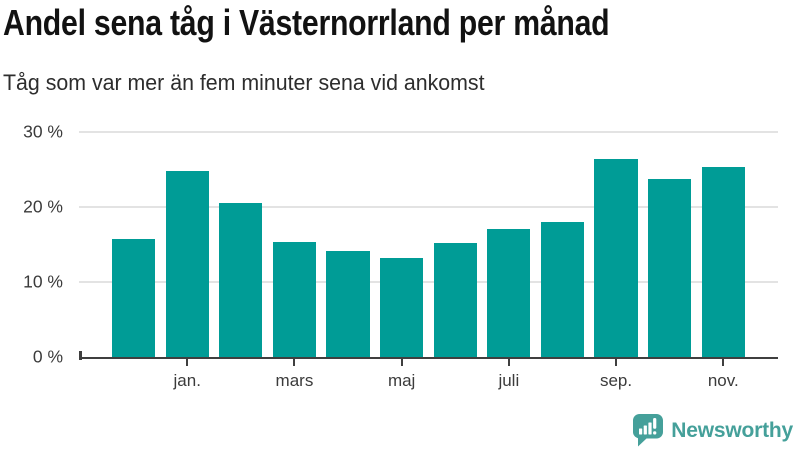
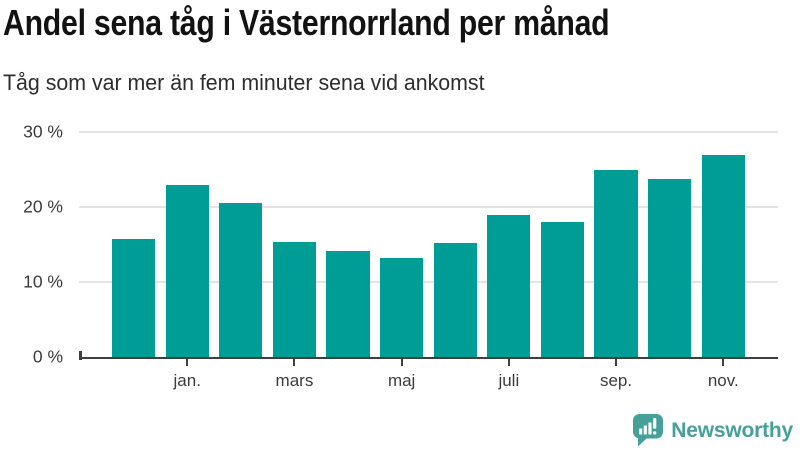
jan.: 25% -> 23%
juli: 17% -> 19%
sep.: 26% -> 25%
nov.: 25% -> 27%
